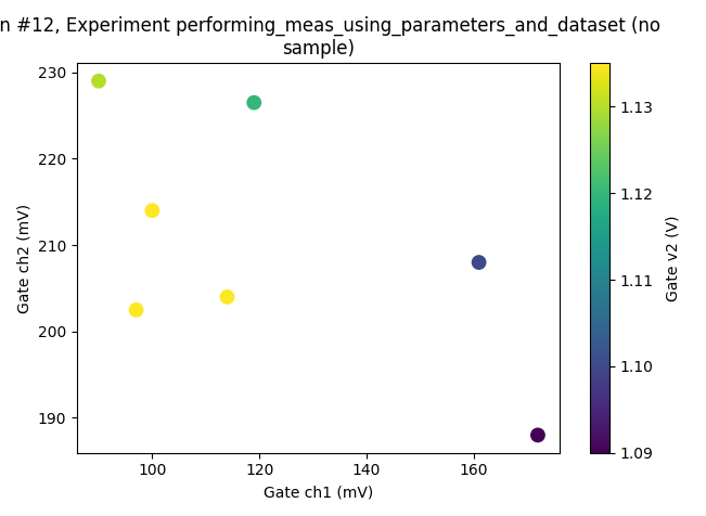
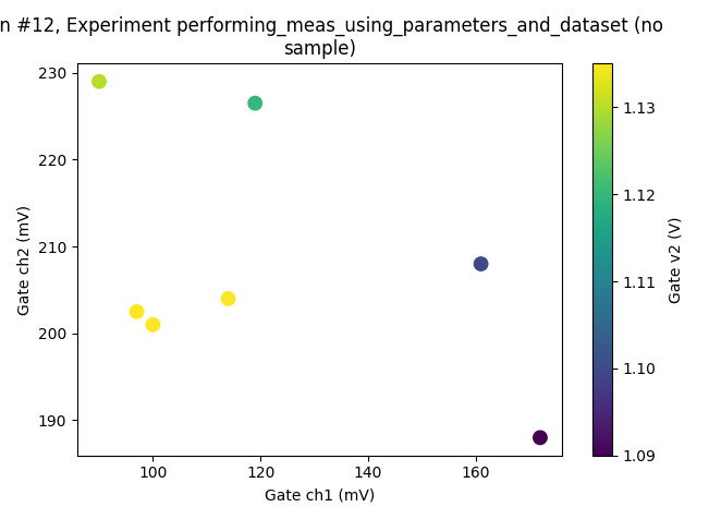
100: 214.0 -> 201.0
